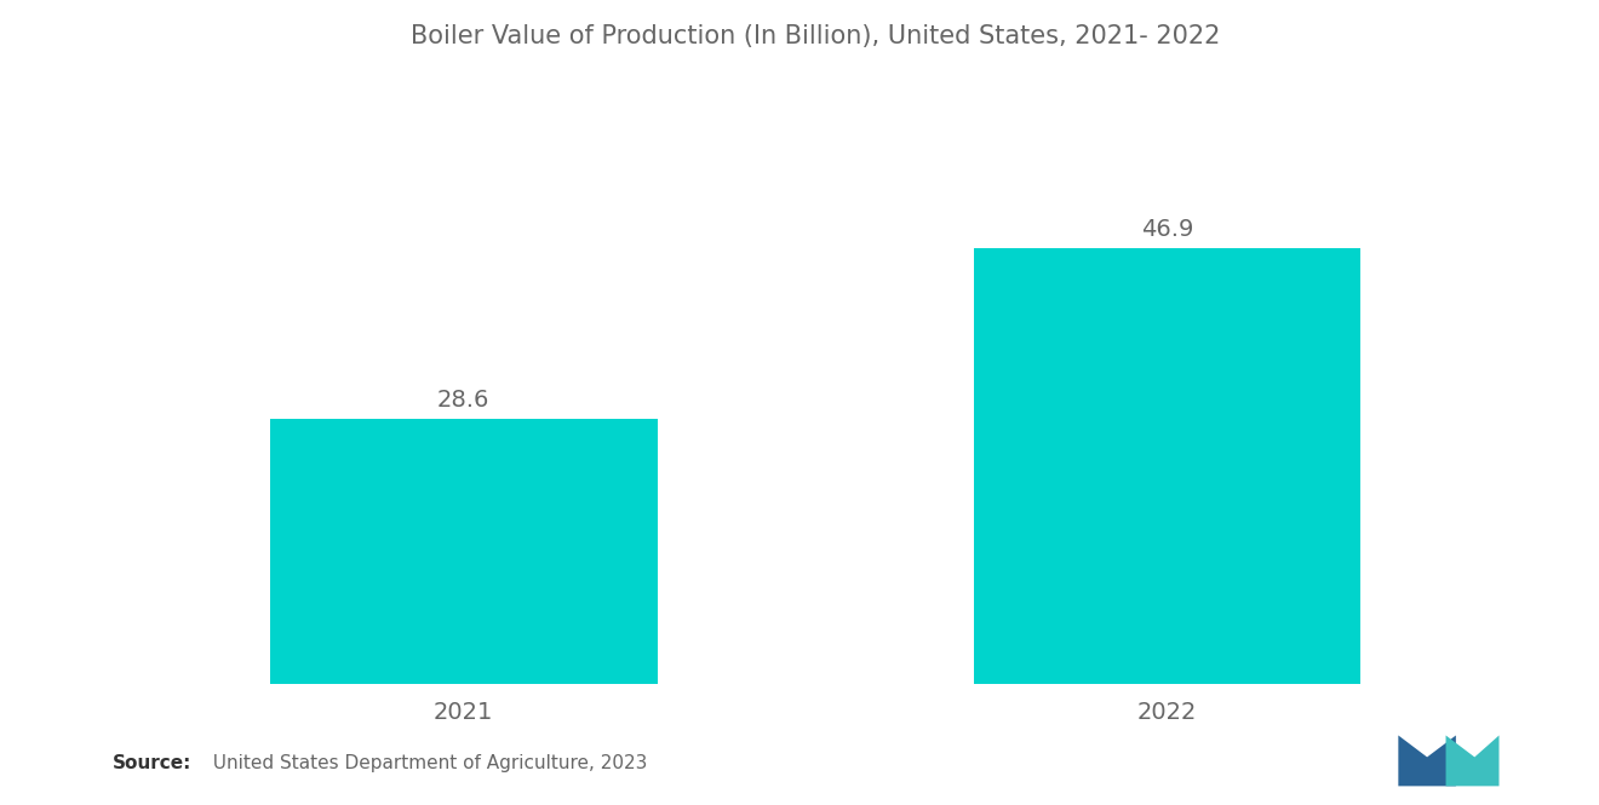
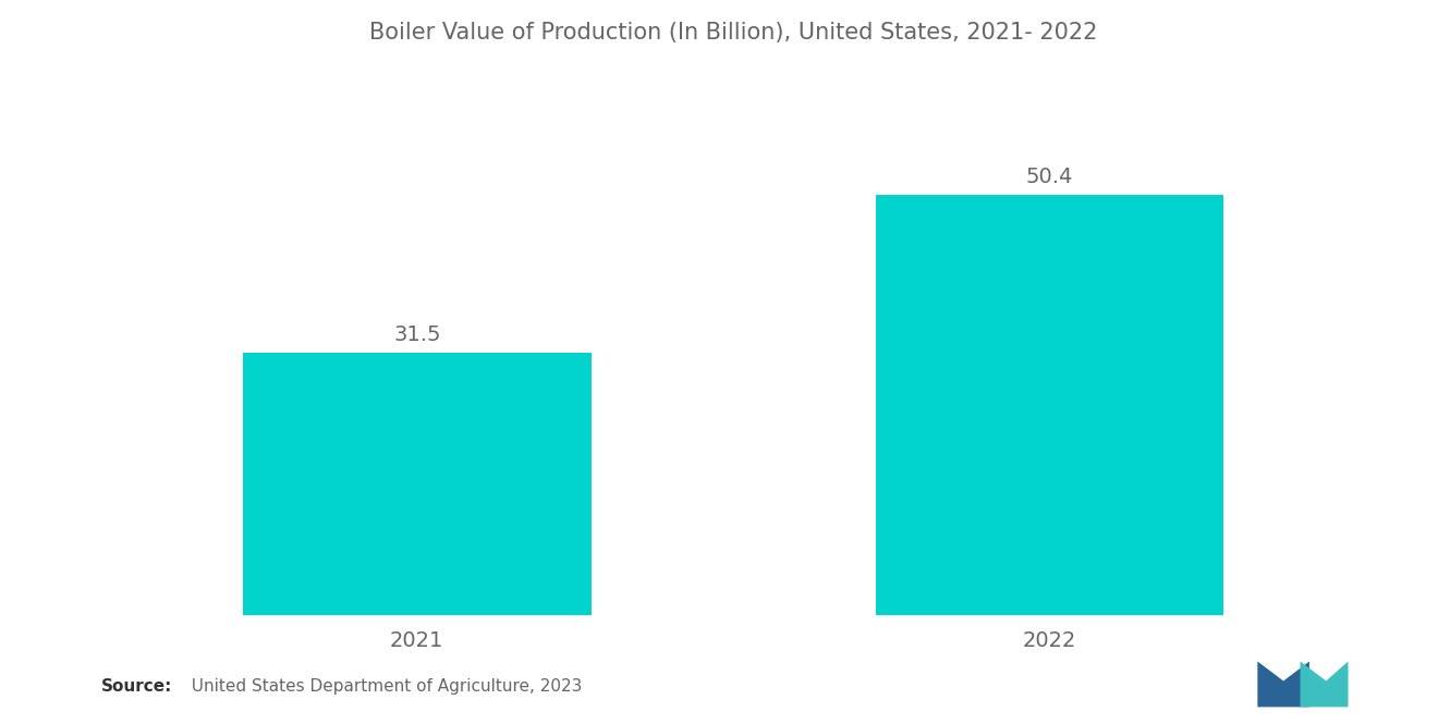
2021: 28.6 -> 31.5
2022: 46.9 -> 50.4
